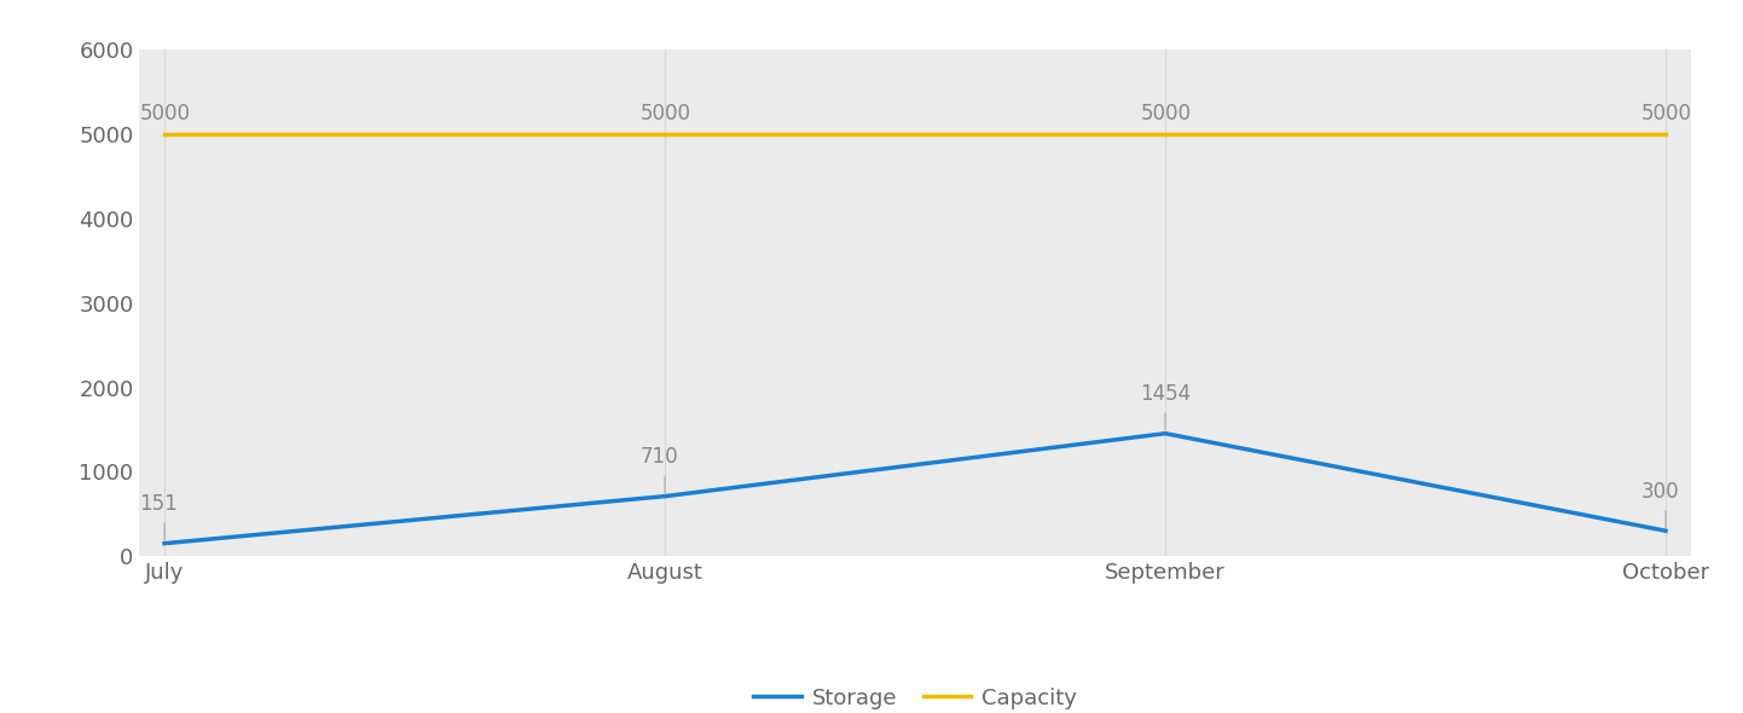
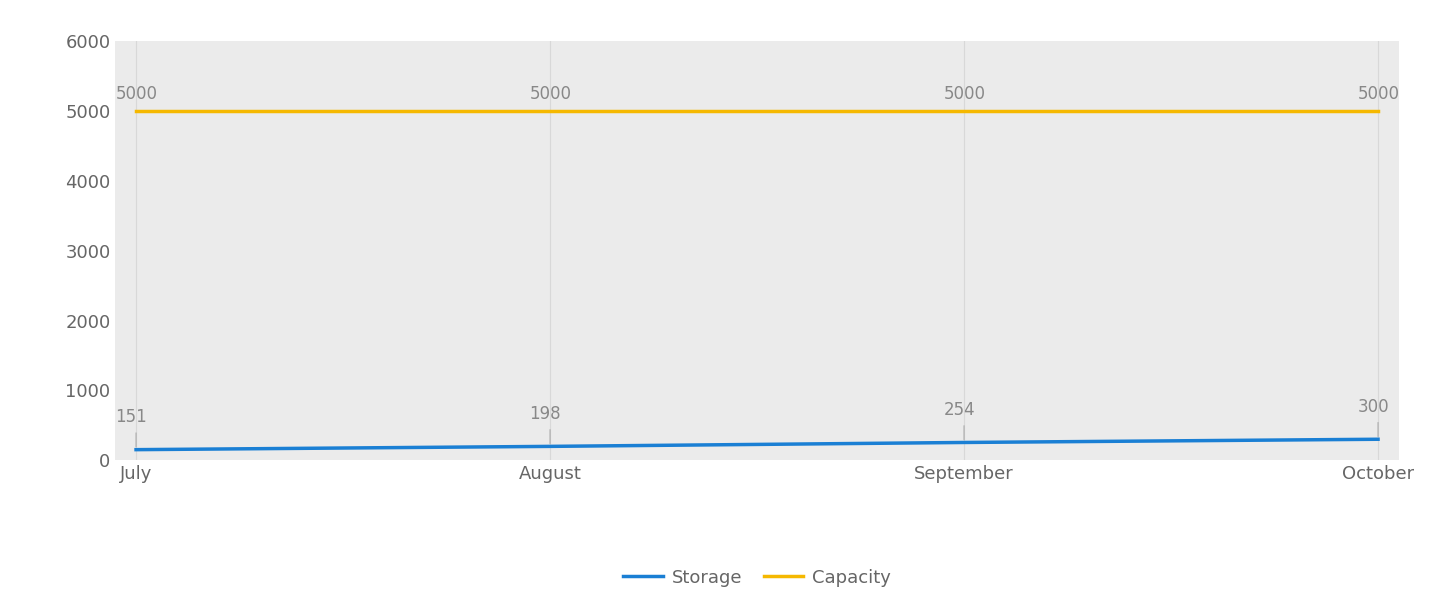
Storage/August: 710 -> 198
Storage/September: 1454 -> 254
